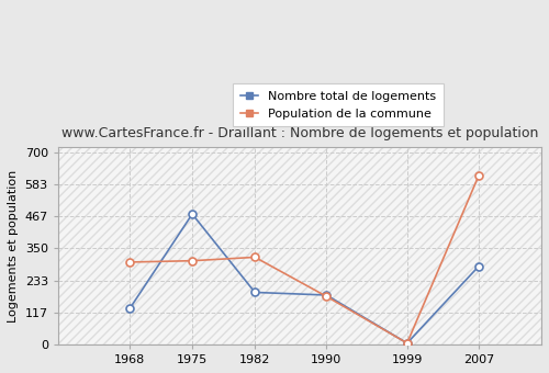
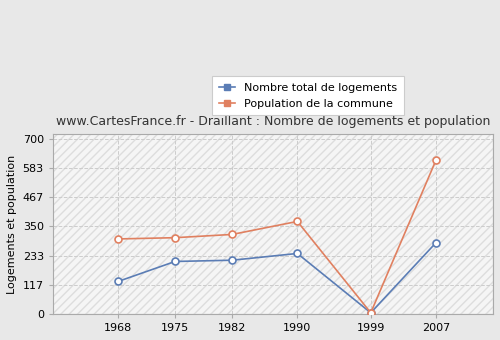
Nombre total de logements/1975: 475 -> 210
Nombre total de logements/1982: 190 -> 215
Nombre total de logements/1990: 180 -> 242
Population de la commune/1990: 175 -> 370
